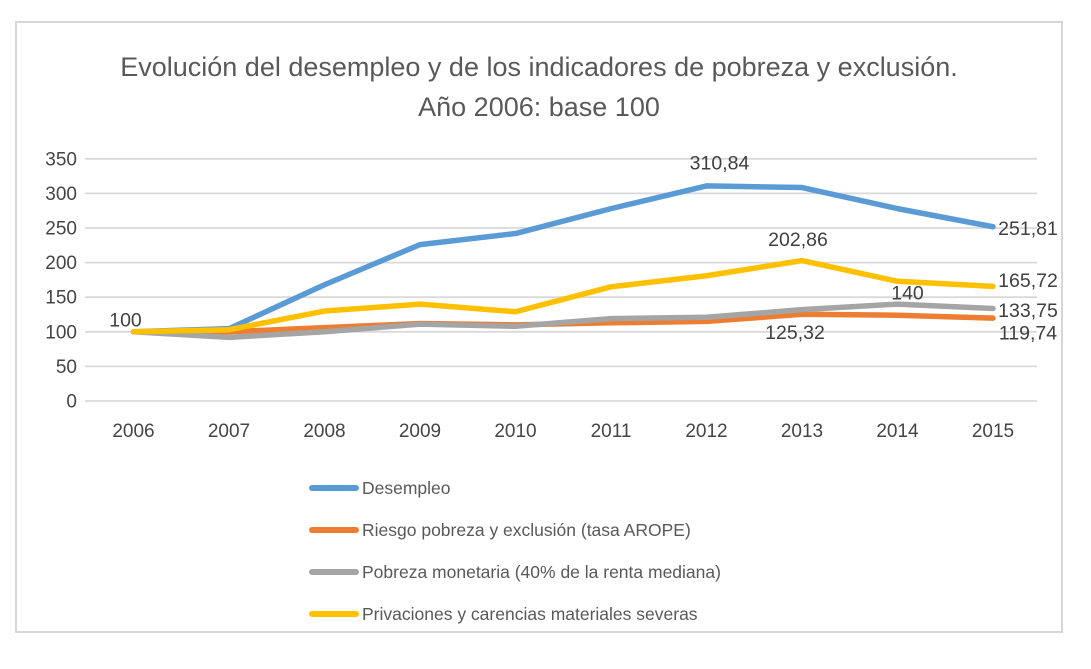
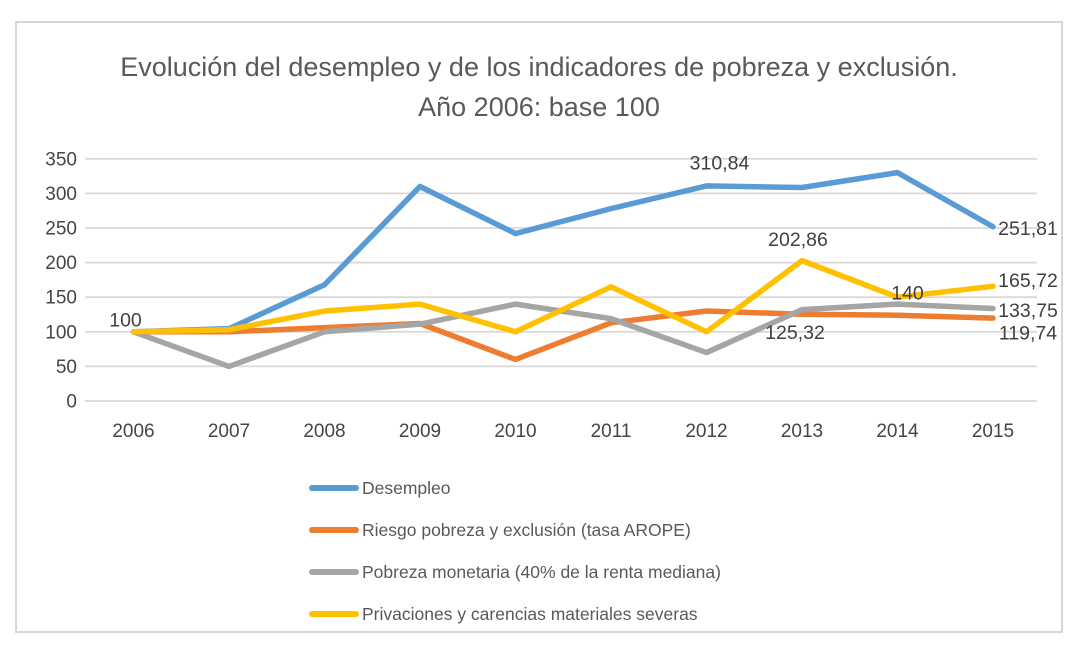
Pobreza monetaria (40% de la renta mediana)/2007: 90 -> 50
Desempleo/2009: 230 -> 310
Riesgo pobreza y exclusión (tasa AROPE)/2010: 110 -> 60
Pobreza monetaria (40% de la renta mediana)/2010: 110 -> 140
Privaciones y carencias materiales severas/2010: 130 -> 100
Riesgo pobreza y exclusión (tasa AROPE)/2012: 120 -> 130
Pobreza monetaria (40% de la renta mediana)/2012: 120 -> 70
Privaciones y carencias materiales severas/2012: 180 -> 100
Desempleo/2014: 280 -> 330
Privaciones y carencias materiales severas/2014: 170 -> 150
